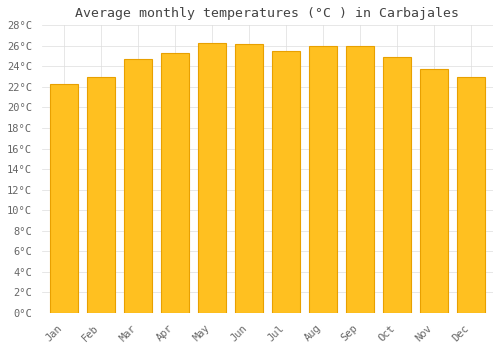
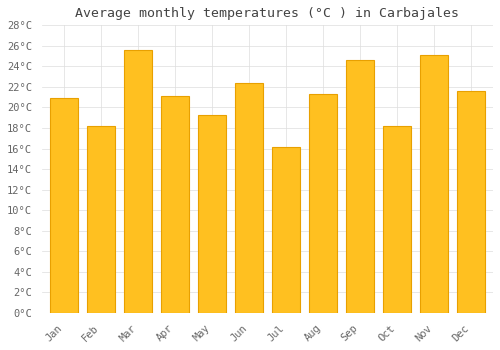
Jan: 22.3°C -> 20.9°C
Feb: 23.0°C -> 18.2°C
Mar: 24.7°C -> 25.6°C
Apr: 25.3°C -> 21.1°C
May: 26.3°C -> 19.3°C
Jun: 26.2°C -> 22.4°C
Jul: 25.5°C -> 16.2°C
Aug: 26.0°C -> 21.3°C
Sep: 26.0°C -> 24.6°C
Oct: 24.9°C -> 18.2°C
Nov: 23.7°C -> 25.1°C
Dec: 23.0°C -> 21.6°C
